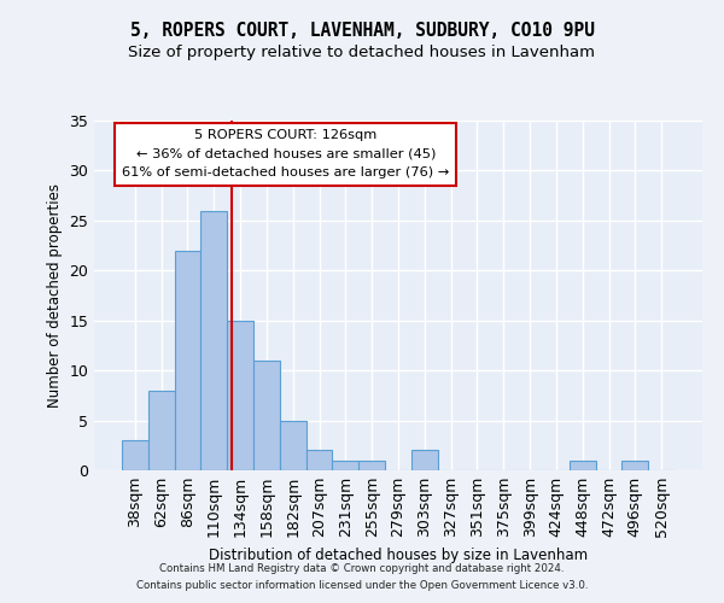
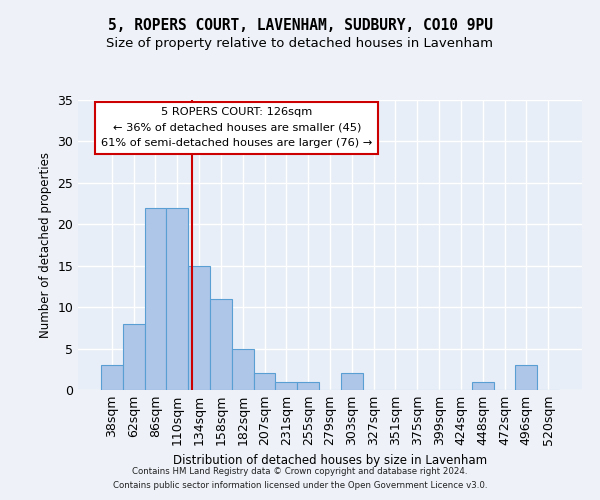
110sqm: 26 -> 22
496sqm: 1 -> 3
